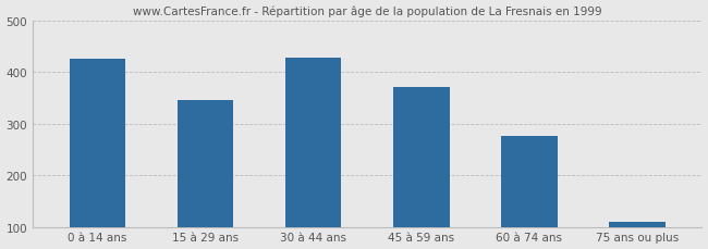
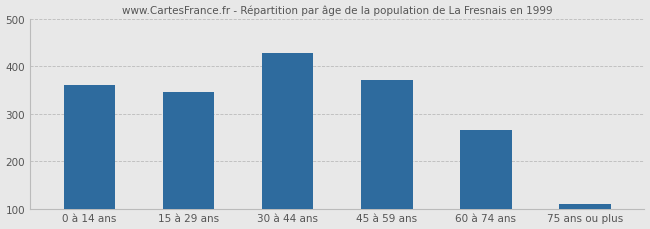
0 à 14 ans: 425 -> 360
60 à 74 ans: 277 -> 265
